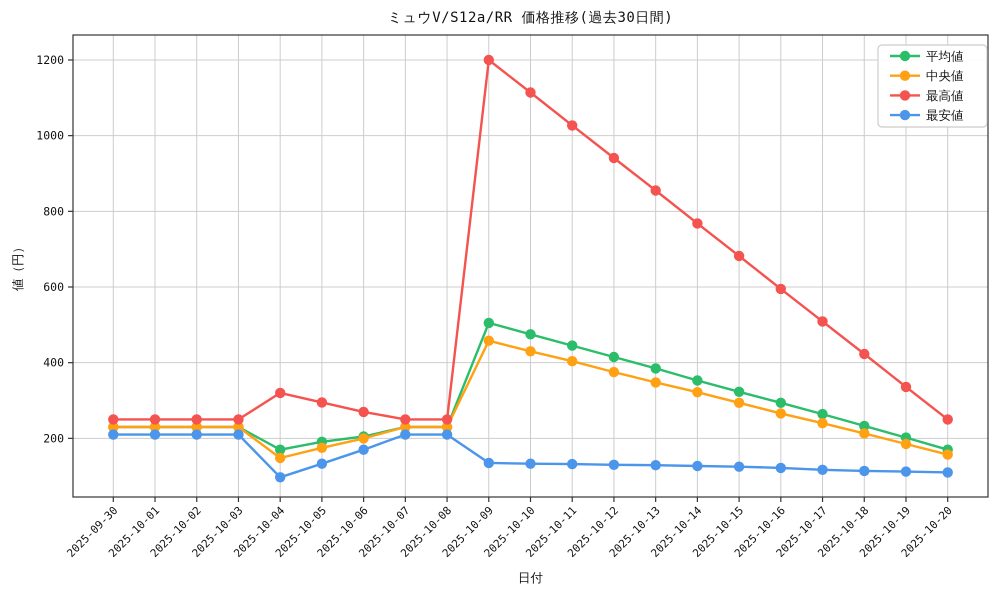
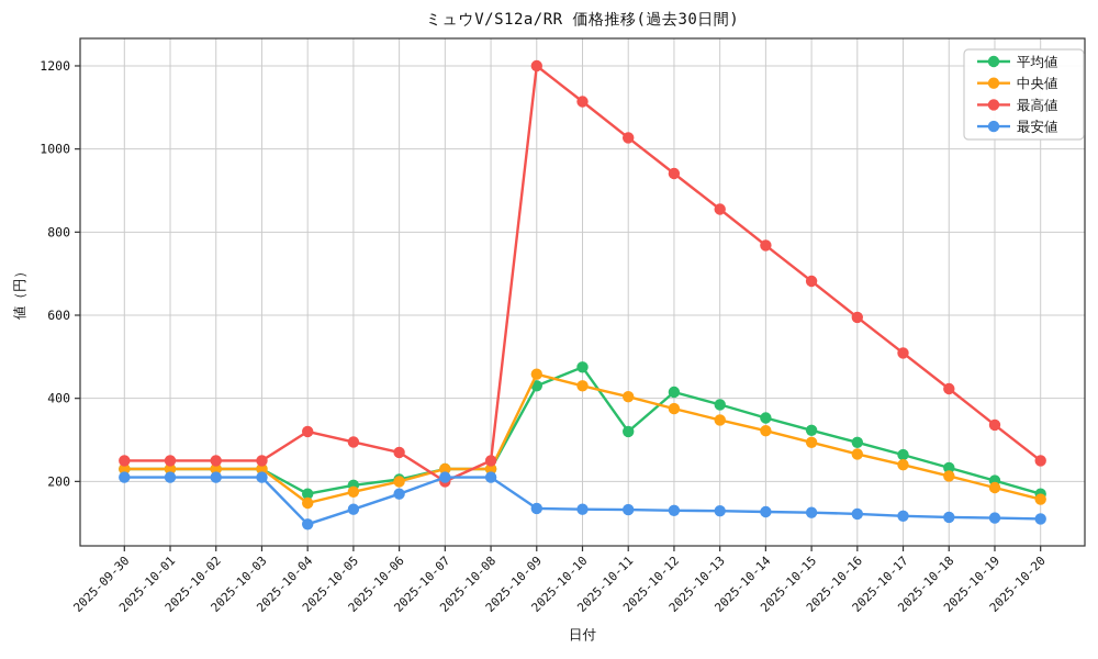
最高値/2025-10-07: 250 -> 200
平均値/2025-10-09: 500 -> 430
平均値/2025-10-11: 440 -> 320
